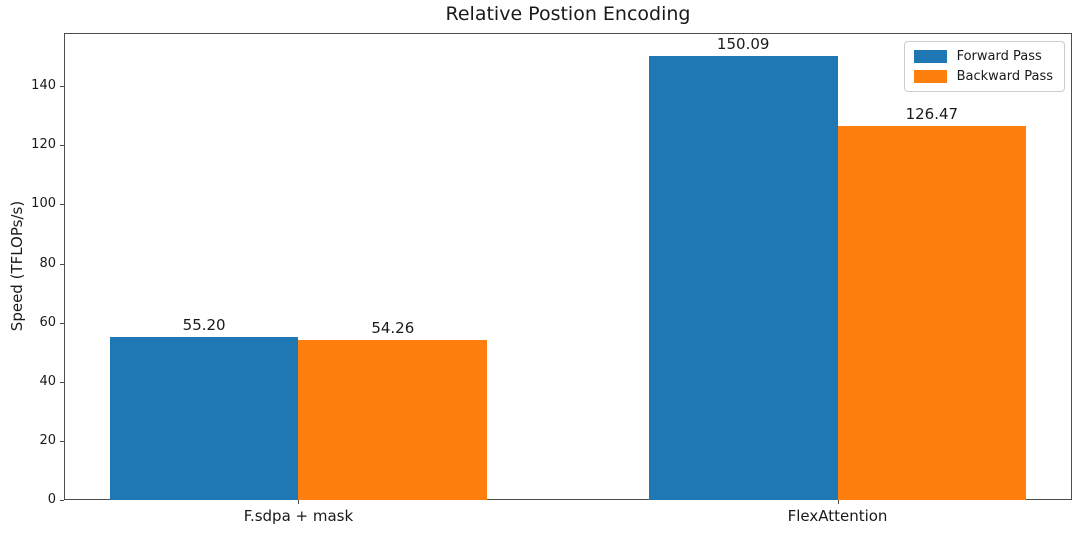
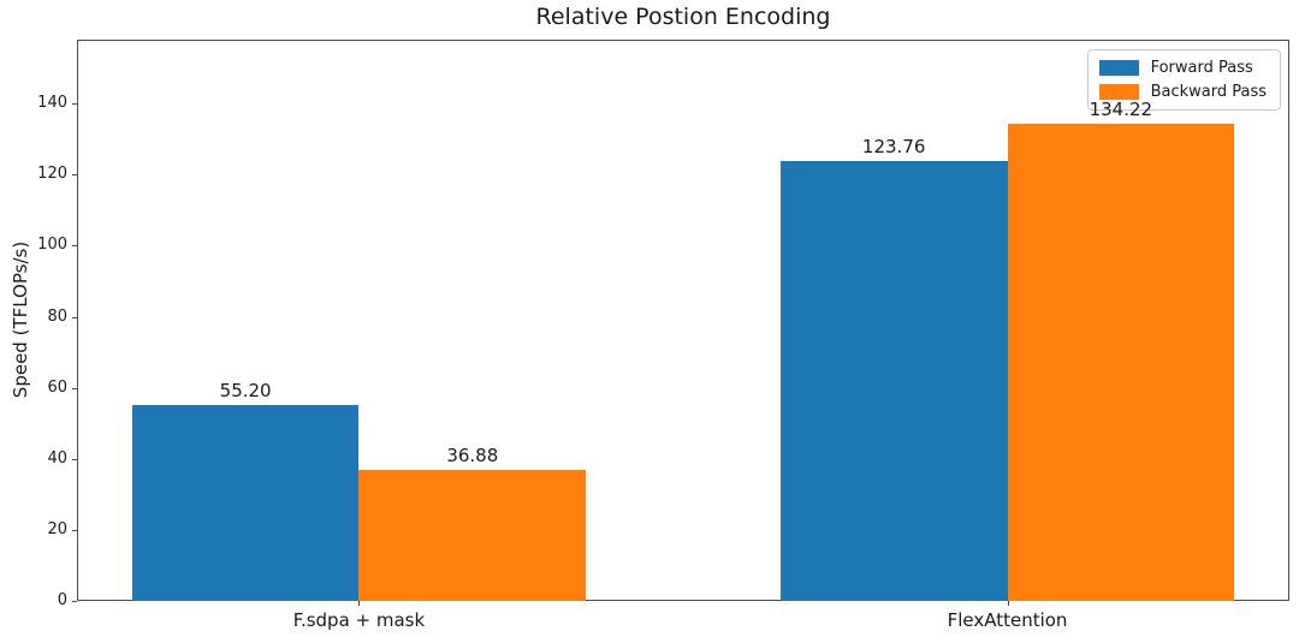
Backward Pass/F.sdpa + mask: 54.26 -> 36.88
Forward Pass/FlexAttention: 150.09 -> 123.76
Backward Pass/FlexAttention: 126.47 -> 134.22
